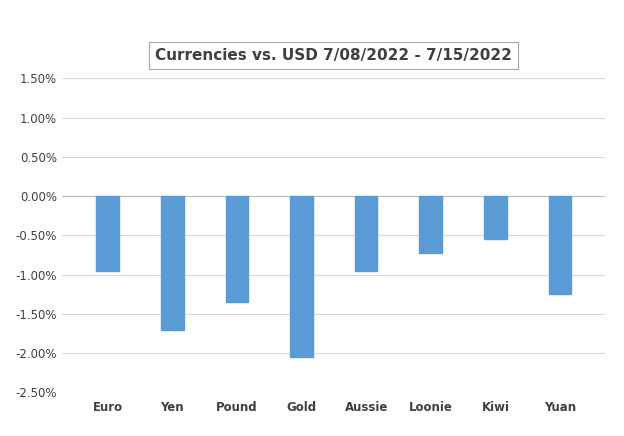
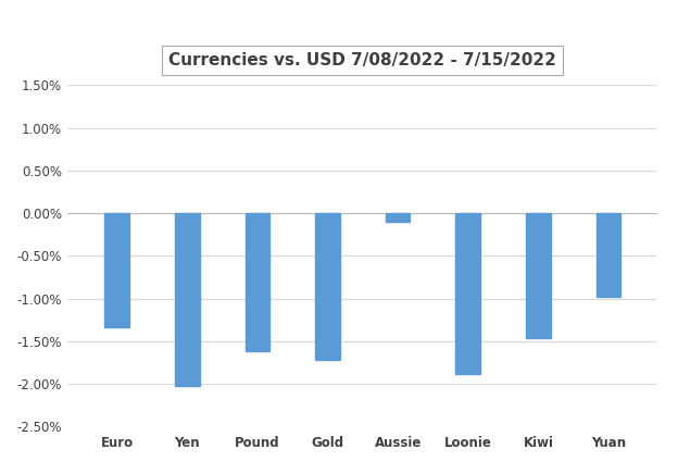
Euro: -0.95% -> -1.34%
Yen: -1.70% -> -2.02%
Pound: -1.35% -> -1.62%
Gold: -2.05% -> -1.72%
Aussie: -0.95% -> -0.10%
Loonie: -0.72% -> -1.88%
Kiwi: -0.55% -> -1.46%
Yuan: -1.25% -> -0.98%
